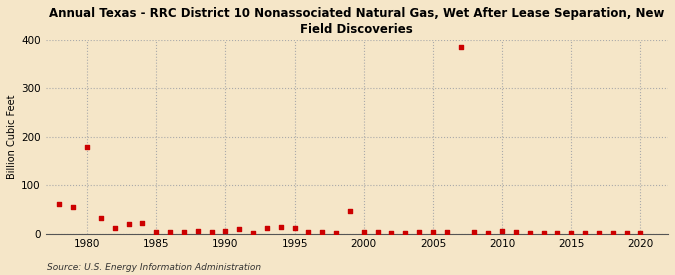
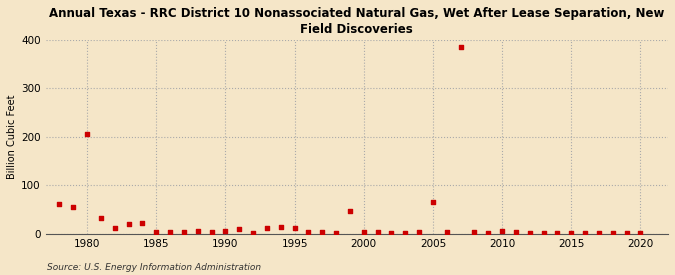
1980: 180 -> 205
2005: 3 -> 65
